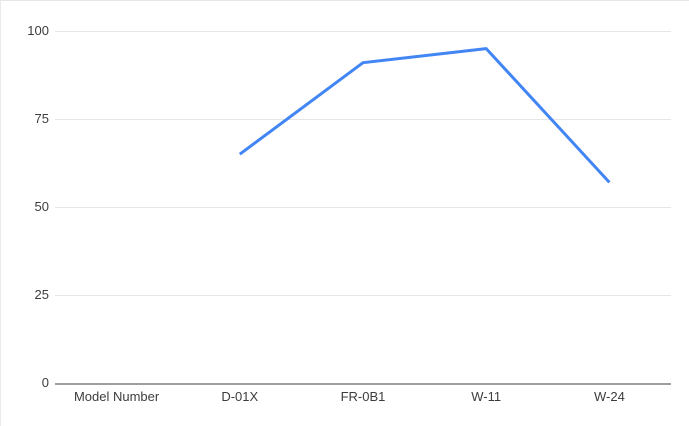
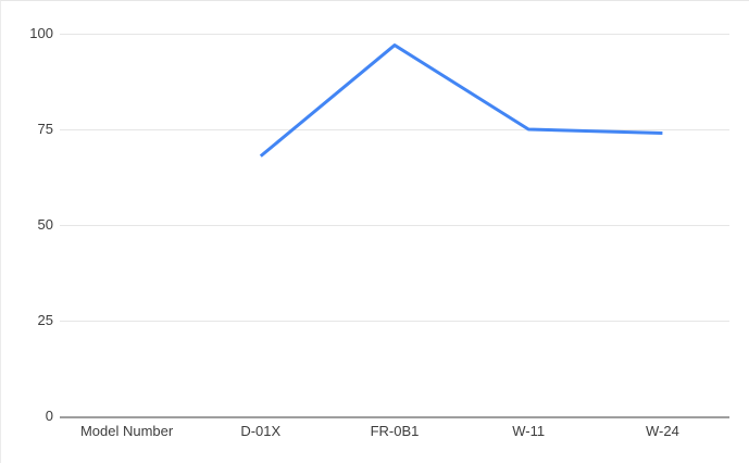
D-01X: 65 -> 68
FR-0B1: 91 -> 97
W-11: 95 -> 75
W-24: 57 -> 74
